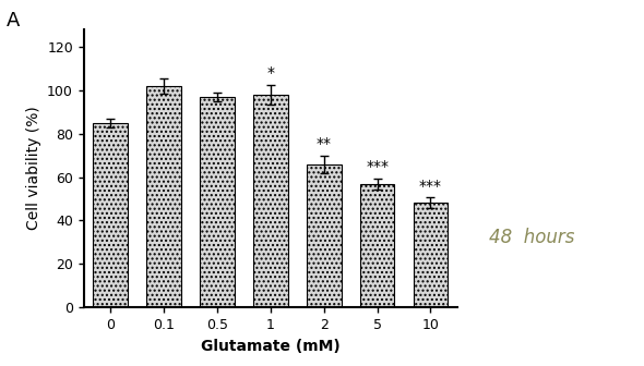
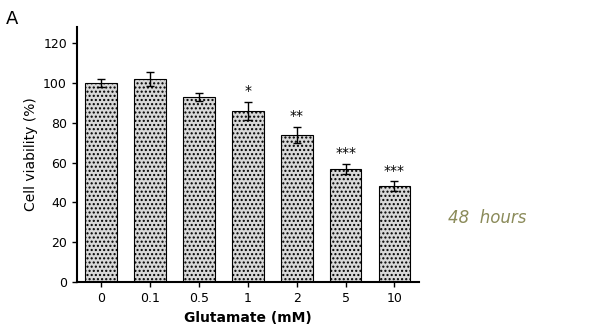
0: 85 -> 100
0.5: 97 -> 93
1: 98 -> 86
2: 66 -> 74
